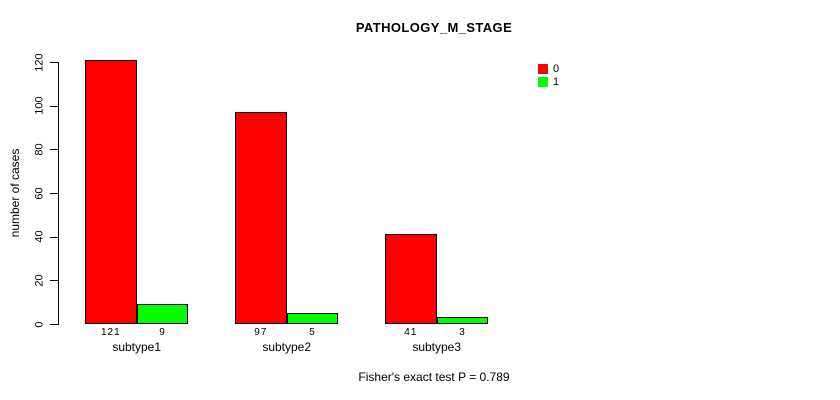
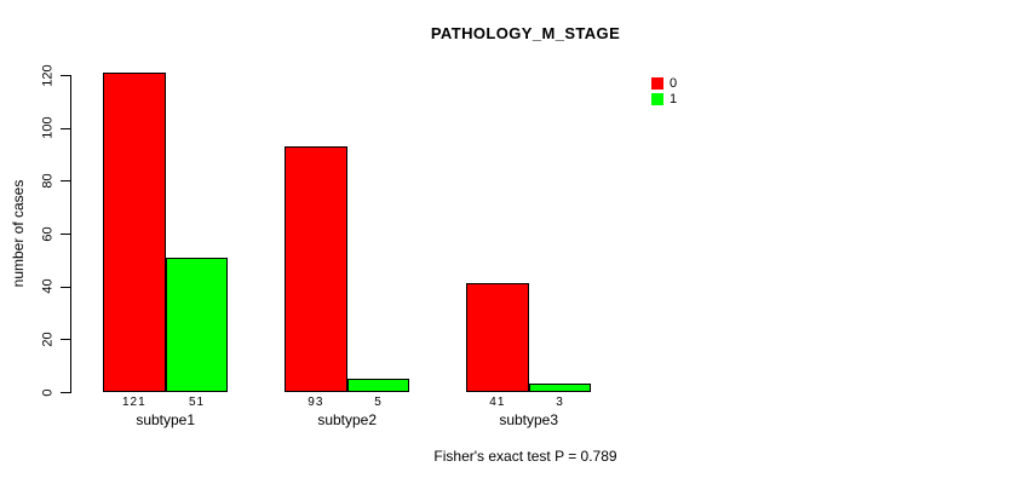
1/subtype1: 9 -> 51
0/subtype2: 97 -> 93
